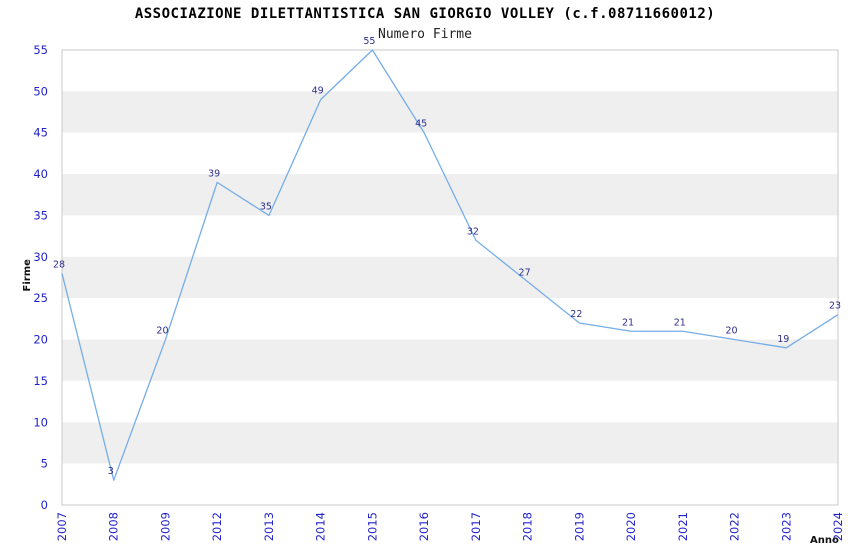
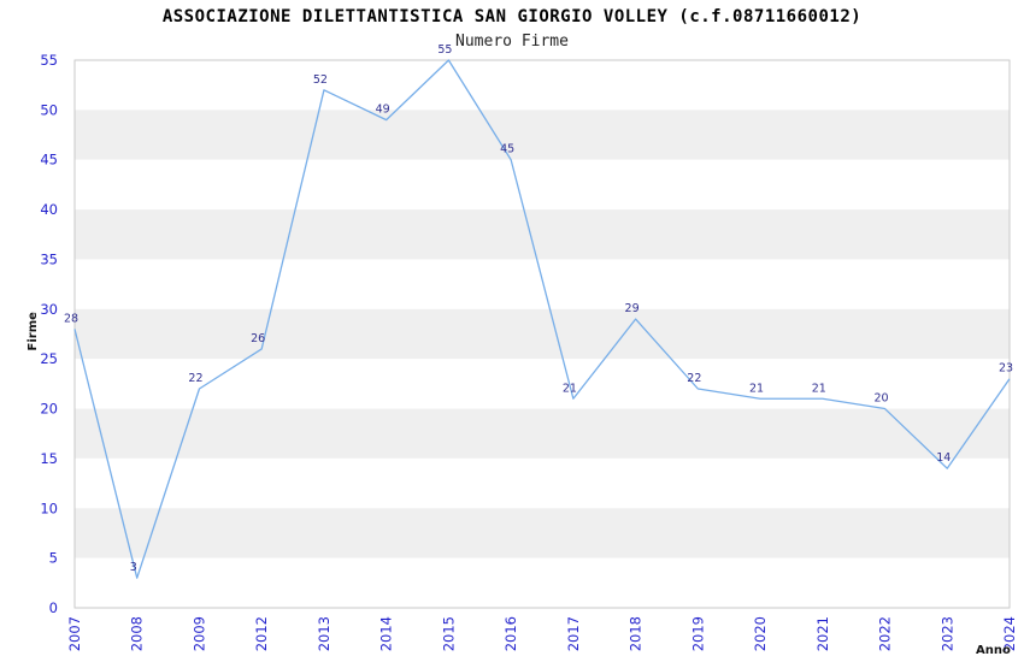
2009: 20 -> 22
2012: 39 -> 26
2013: 35 -> 52
2017: 32 -> 21
2018: 27 -> 29
2023: 19 -> 14
